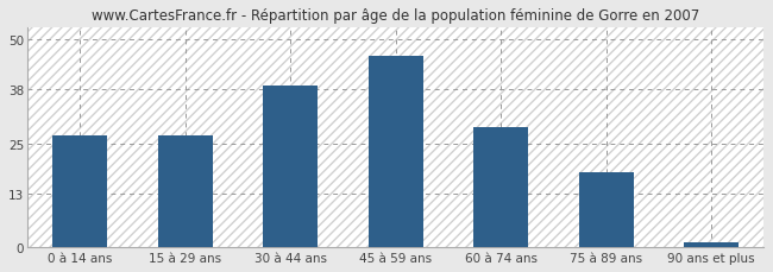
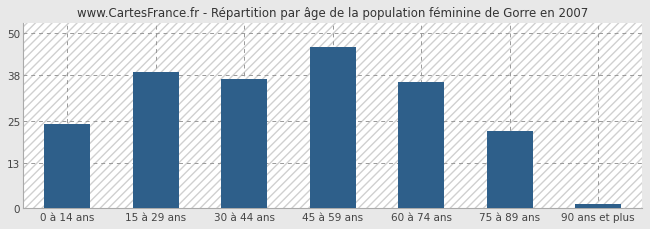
0 à 14 ans: 27 -> 24
15 à 29 ans: 27 -> 39
30 à 44 ans: 39 -> 37
60 à 74 ans: 29 -> 36
75 à 89 ans: 18 -> 22
